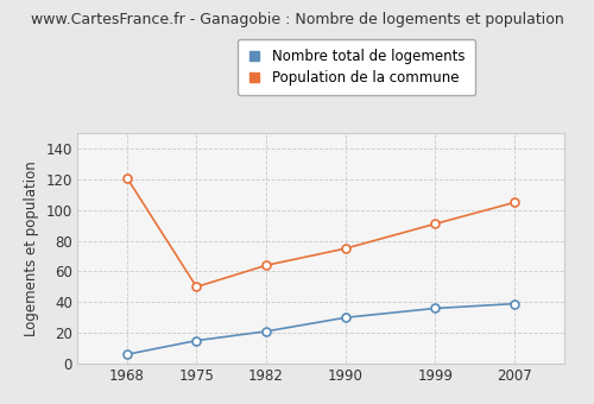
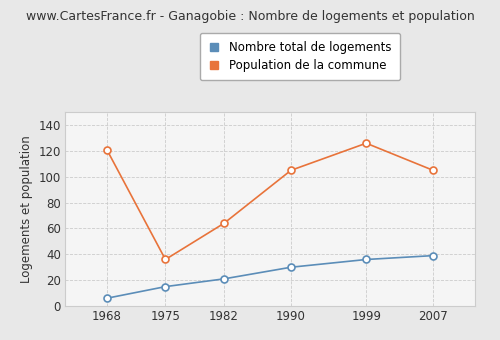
Population de la commune/1975: 50 -> 36
Population de la commune/1990: 75 -> 105
Population de la commune/1999: 91 -> 126
